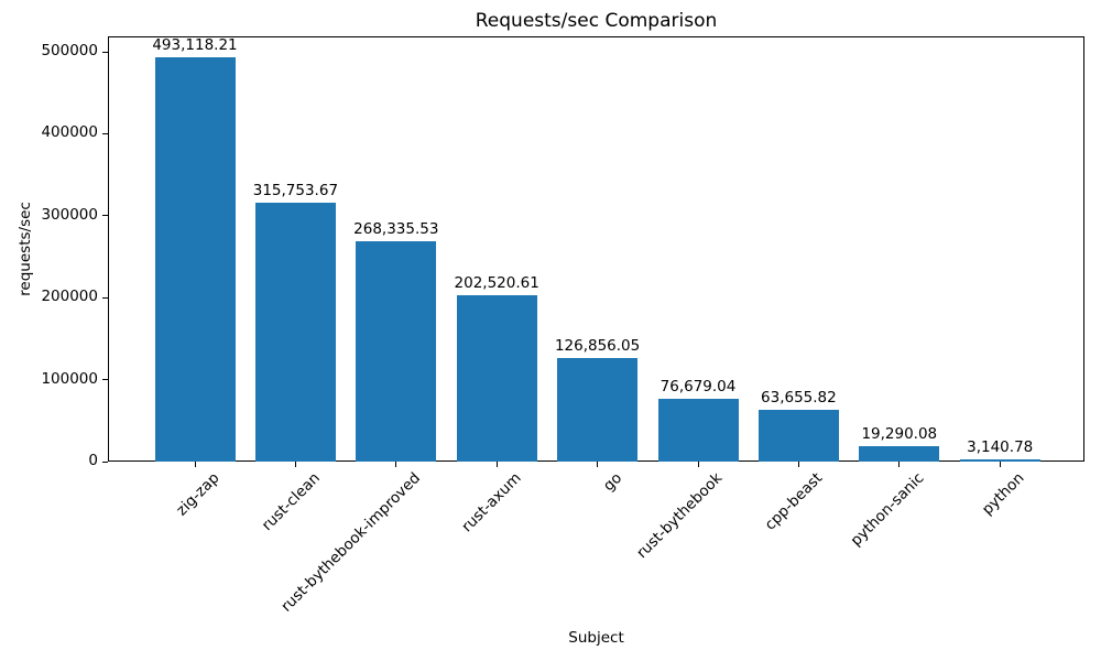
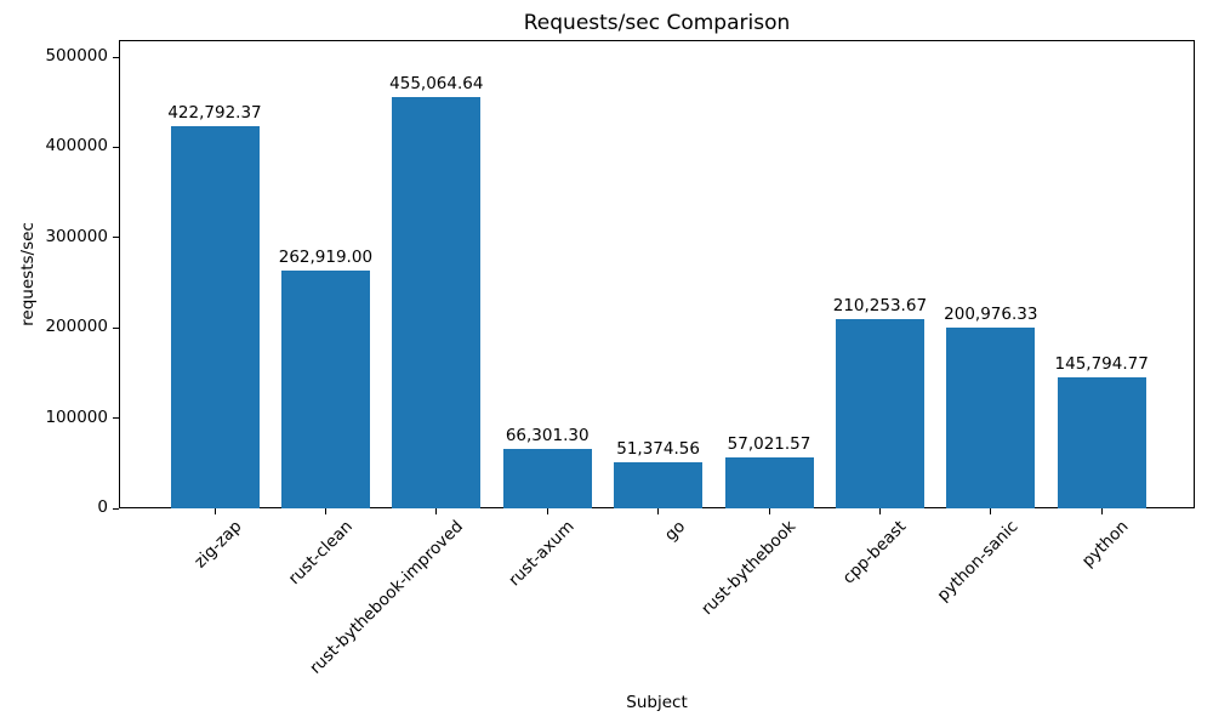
zig-zap: 493,118.21 -> 422,792.37
rust-clean: 315,753.67 -> 262,919.00
rust-bythebook-improved: 268,335.53 -> 455,064.64
rust-axum: 202,520.61 -> 66,301.30
go: 126,856.05 -> 51,374.56
rust-bythebook: 76,679.04 -> 57,021.57
cpp-beast: 63,655.82 -> 210,253.67
python-sanic: 19,290.08 -> 200,976.33
python: 3,140.78 -> 145,794.77
